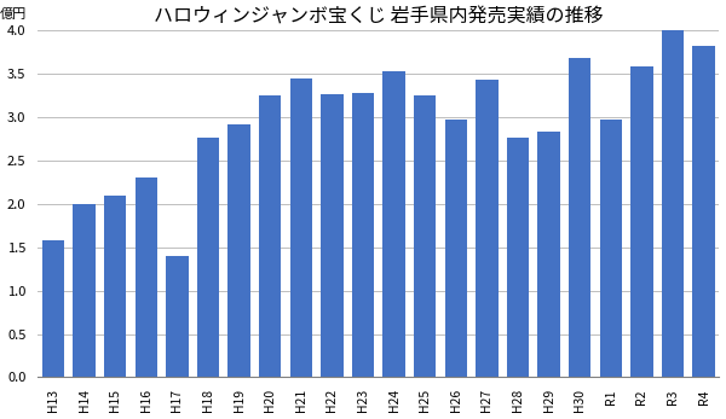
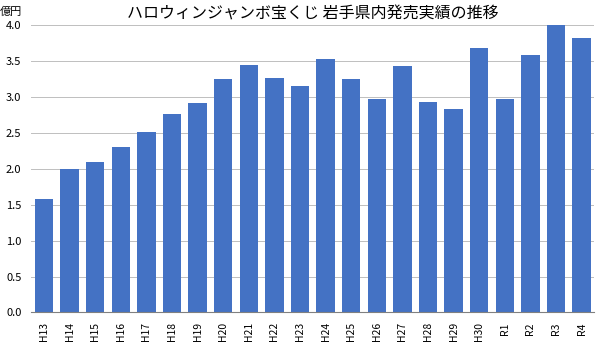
H17: 1.40 -> 2.51
H23: 3.28 -> 3.15
H28: 2.76 -> 2.93
